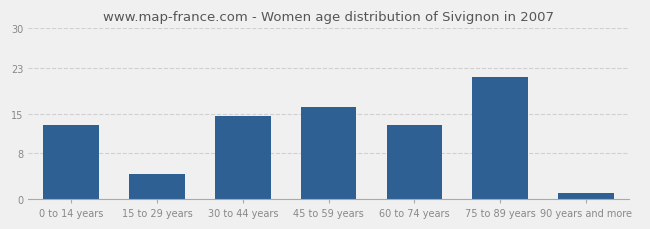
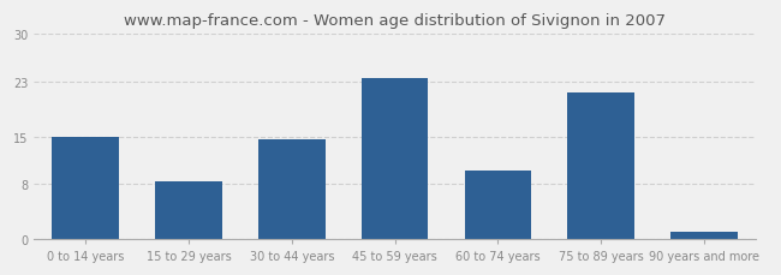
0 to 14 years: 13.0 -> 15.0
15 to 29 years: 4.4 -> 8.5
45 to 59 years: 16.2 -> 23.5
60 to 74 years: 13.0 -> 10.0
